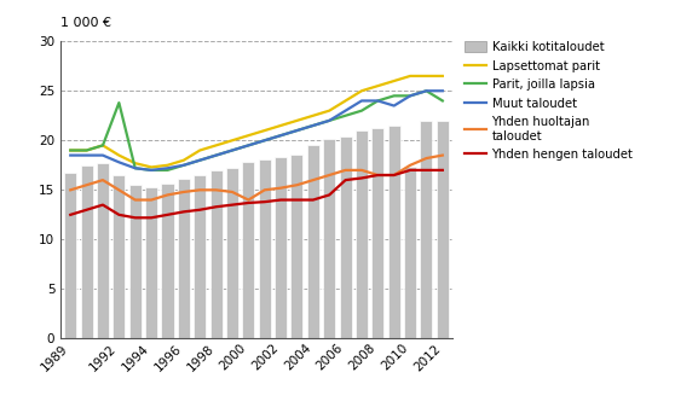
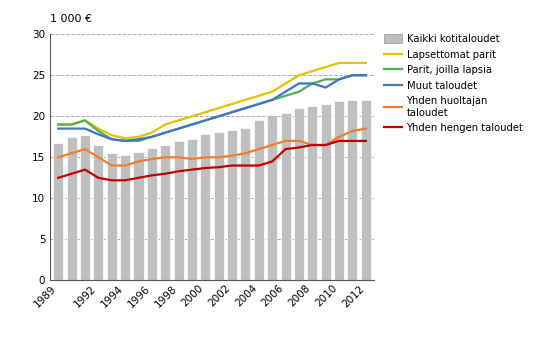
Parit, joilla lapsia/1992: 23.8 -> 18.2
Yhden huoltajan taloudet/2000: 14.0 -> 15.0
Kaikki kotitaloudet/2010: 17.4 -> 21.9
Parit, joilla lapsia/2012: 24.0 -> 25.0
